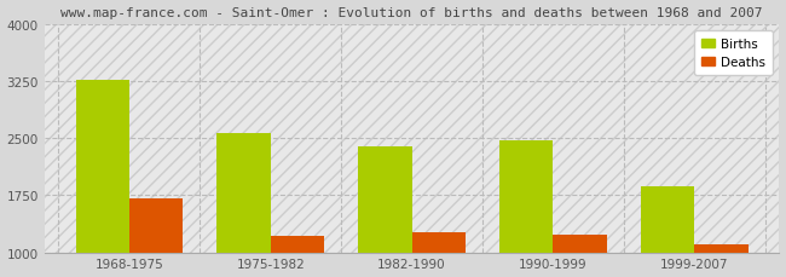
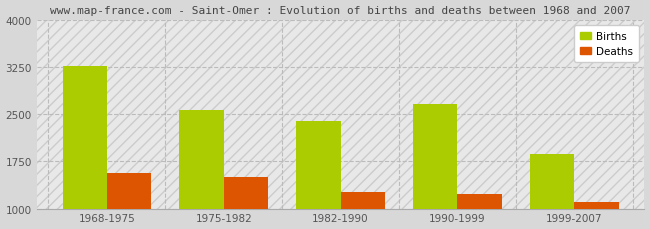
Deaths/1968-1975: 1700 -> 1560
Deaths/1975-1982: 1220 -> 1500
Births/1990-1999: 2470 -> 2660
